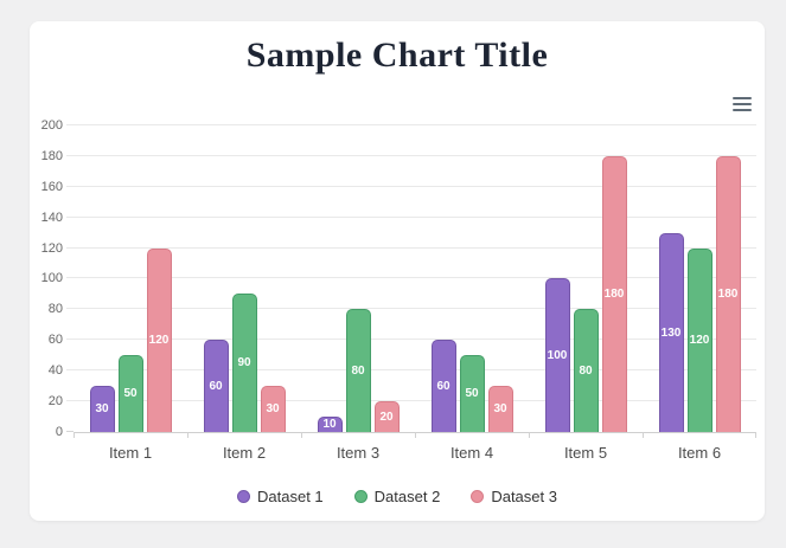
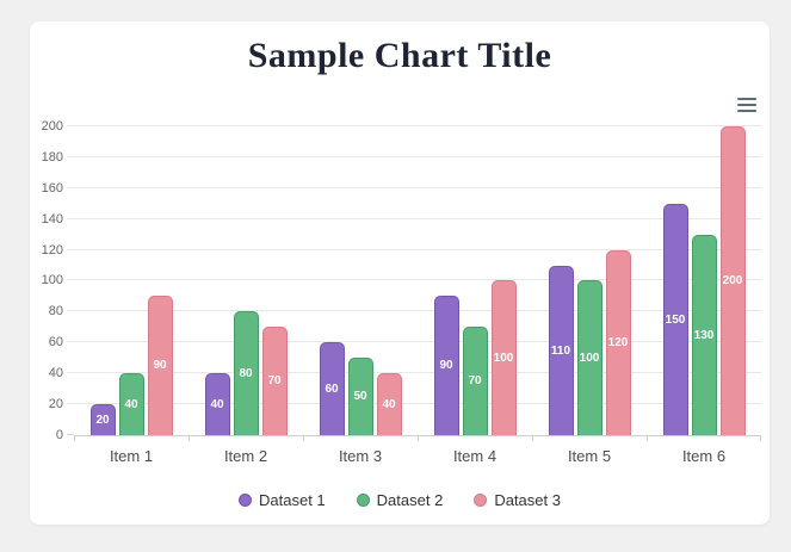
Dataset 1/Item 1: 30 -> 20
Dataset 2/Item 1: 50 -> 40
Dataset 3/Item 1: 120 -> 90
Dataset 1/Item 2: 60 -> 40
Dataset 2/Item 2: 90 -> 80
Dataset 3/Item 2: 30 -> 70
Dataset 1/Item 3: 10 -> 60
Dataset 2/Item 3: 80 -> 50
Dataset 3/Item 3: 20 -> 40
Dataset 1/Item 4: 60 -> 90
Dataset 2/Item 4: 50 -> 70
Dataset 3/Item 4: 30 -> 100
Dataset 1/Item 5: 100 -> 110
Dataset 2/Item 5: 80 -> 100
Dataset 3/Item 5: 180 -> 120
Dataset 1/Item 6: 130 -> 150
Dataset 2/Item 6: 120 -> 130
Dataset 3/Item 6: 180 -> 200
